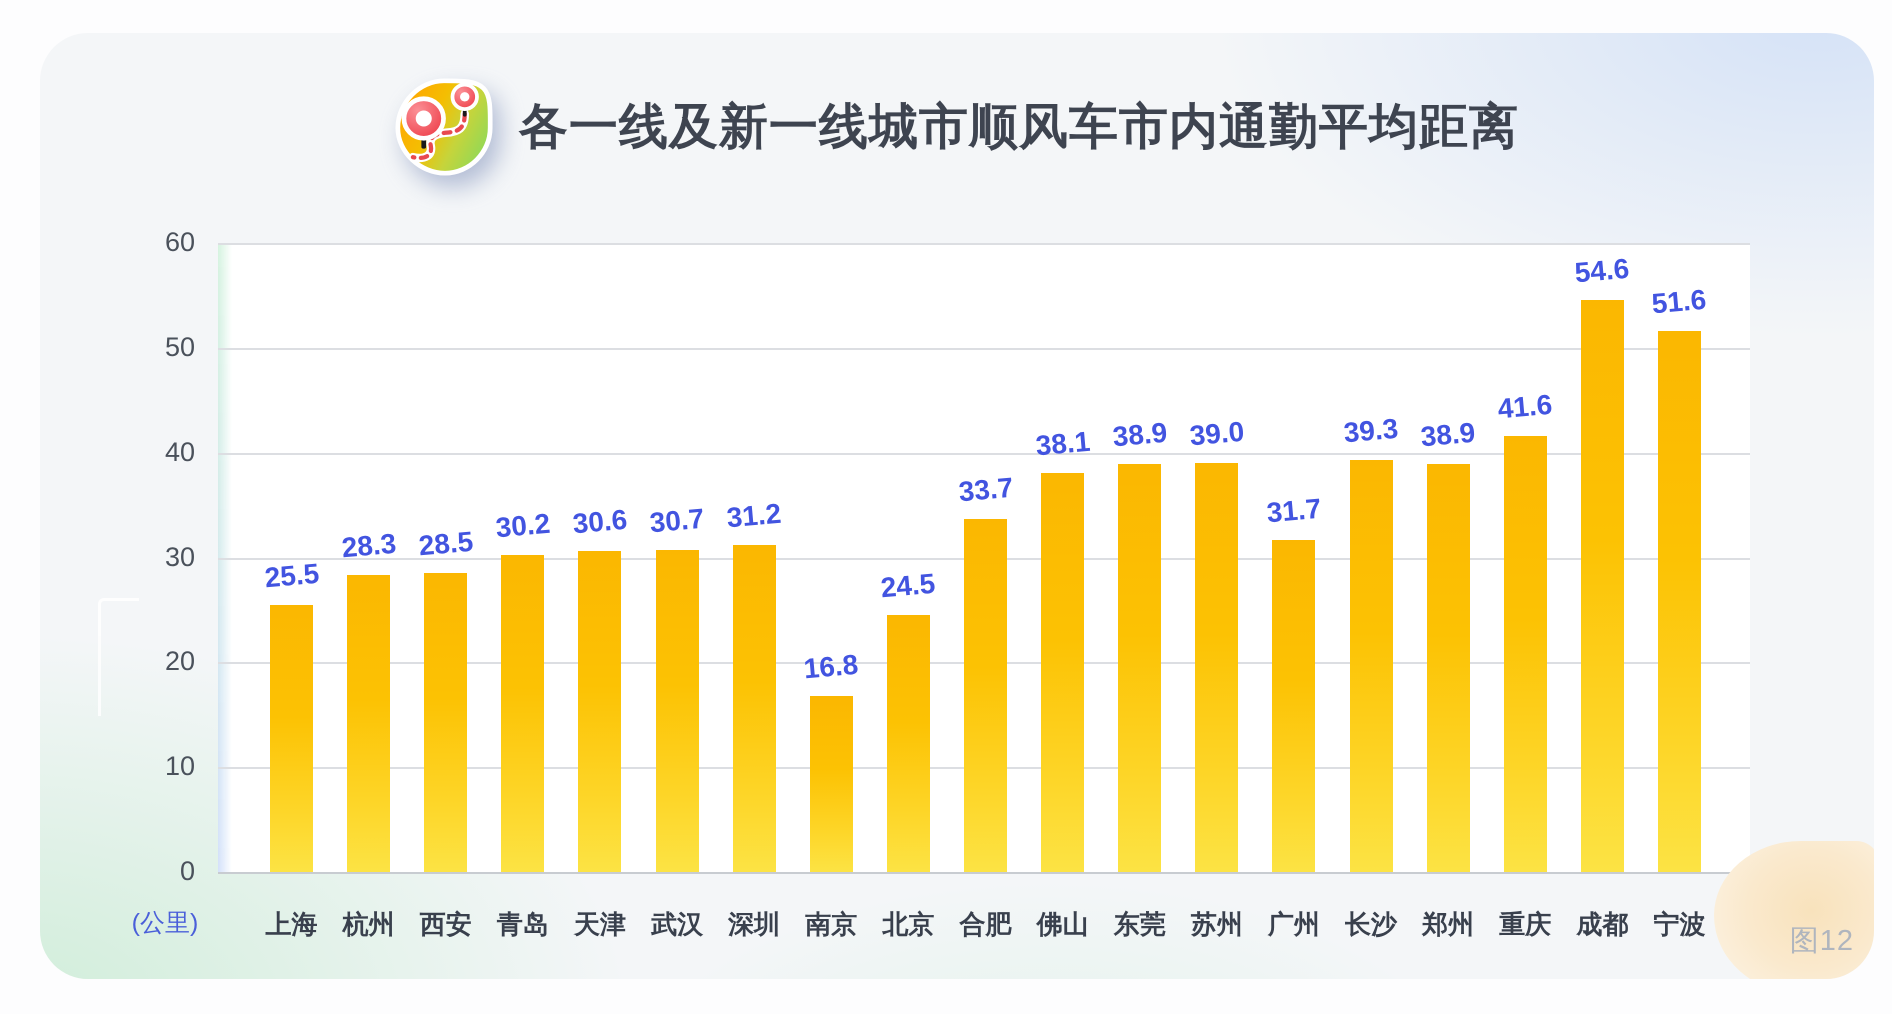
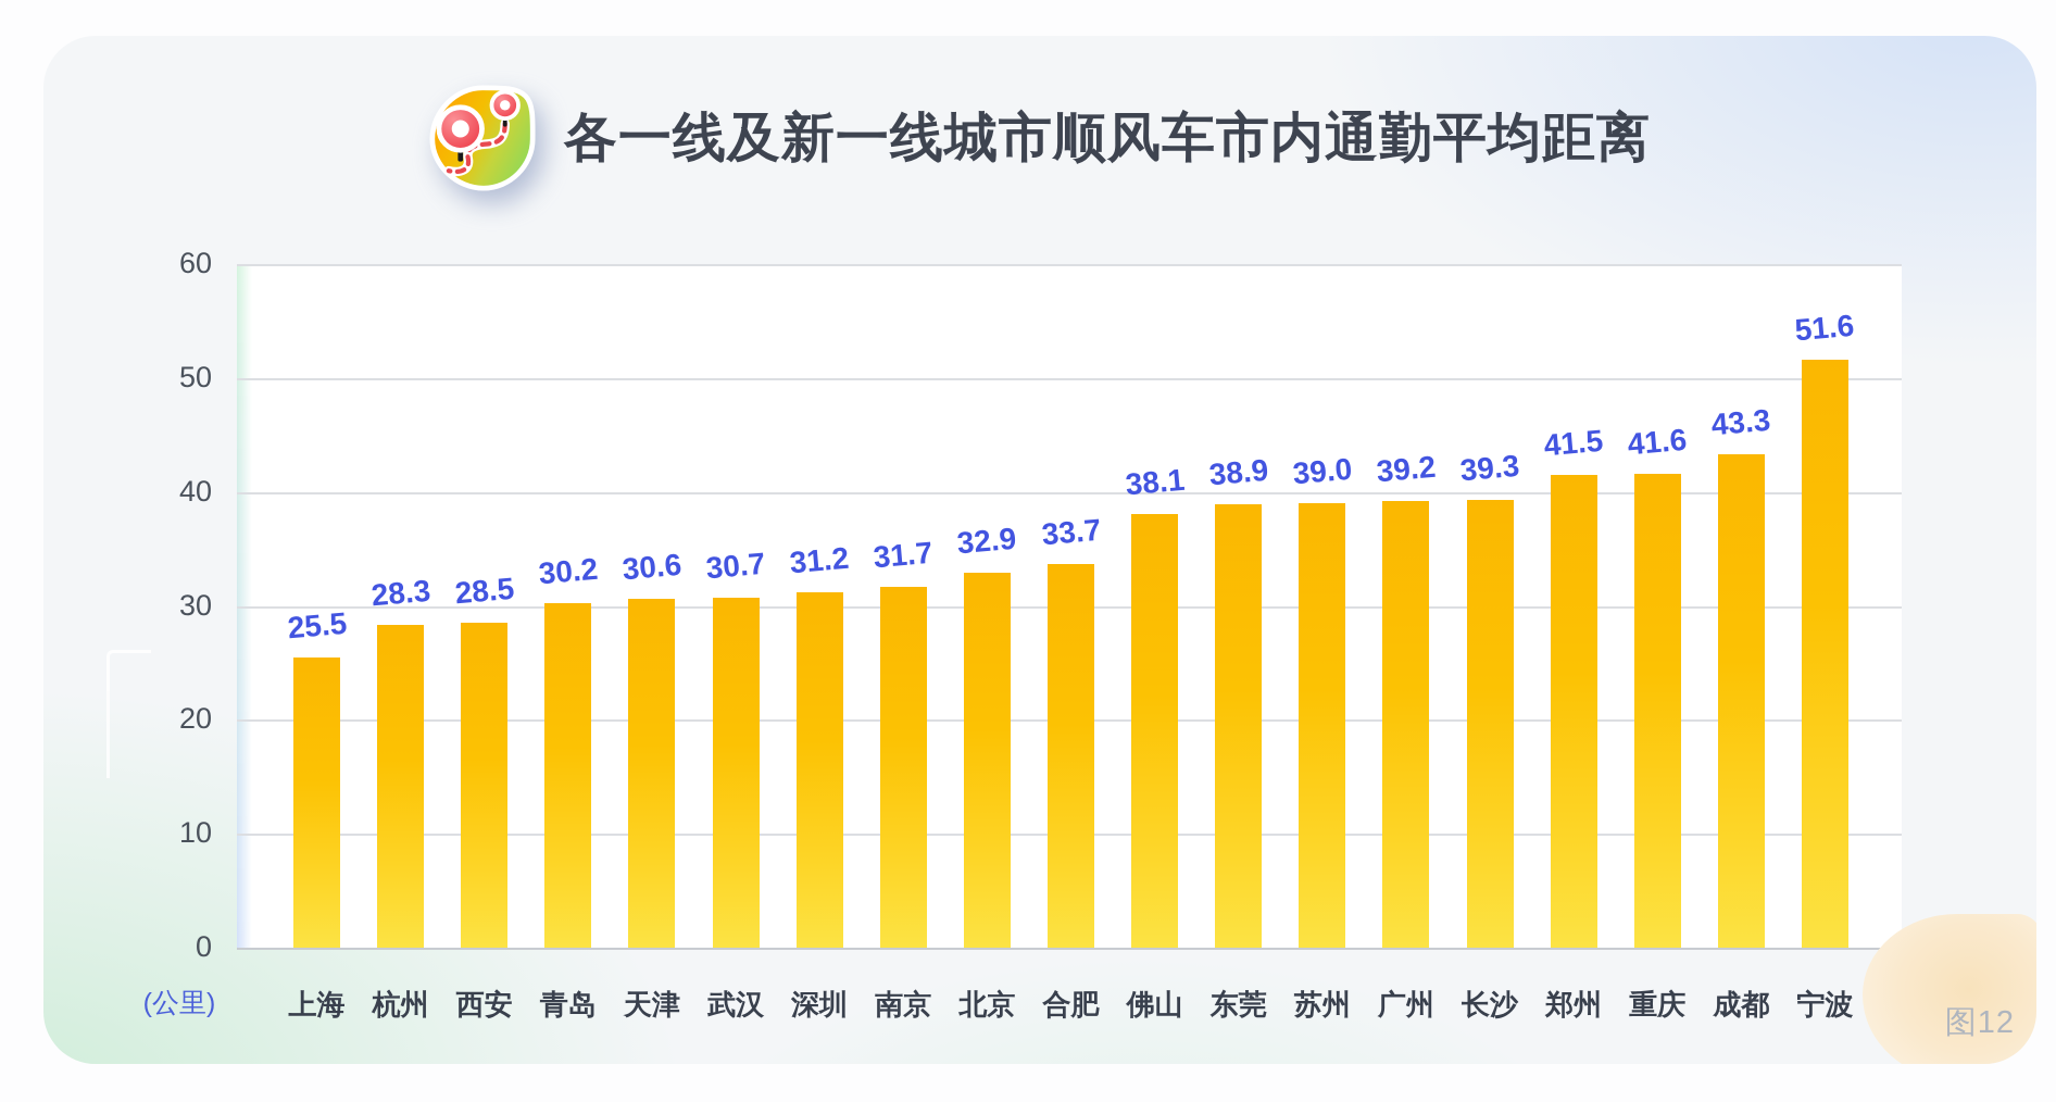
南京: 16.8 -> 31.7
北京: 24.5 -> 32.9
广州: 31.7 -> 39.2
郑州: 38.9 -> 41.5
成都: 54.6 -> 43.3
